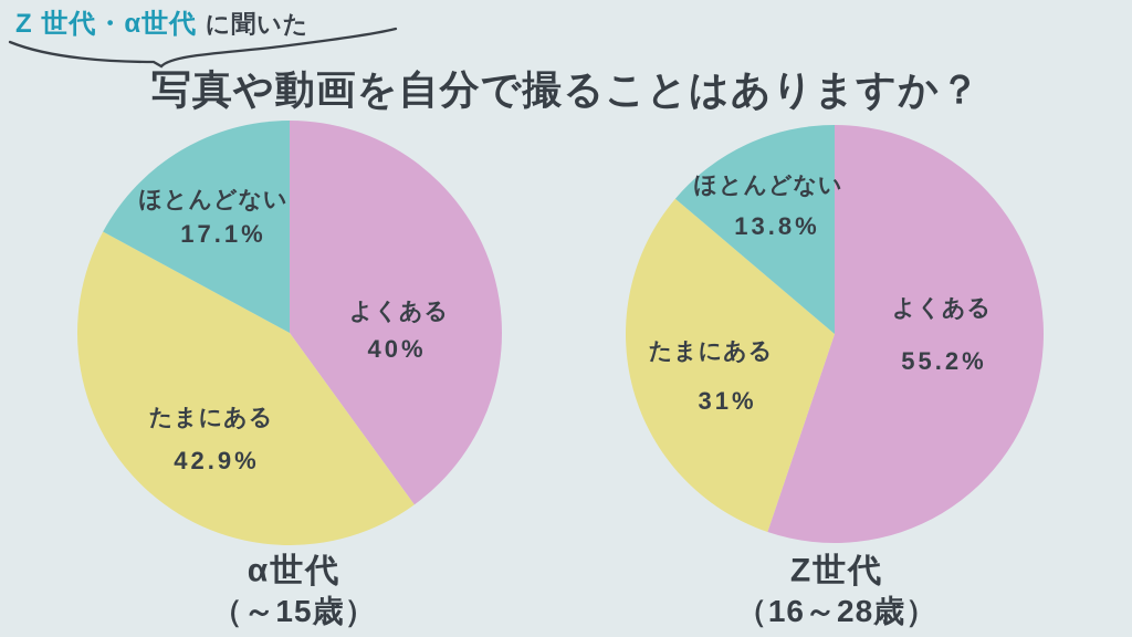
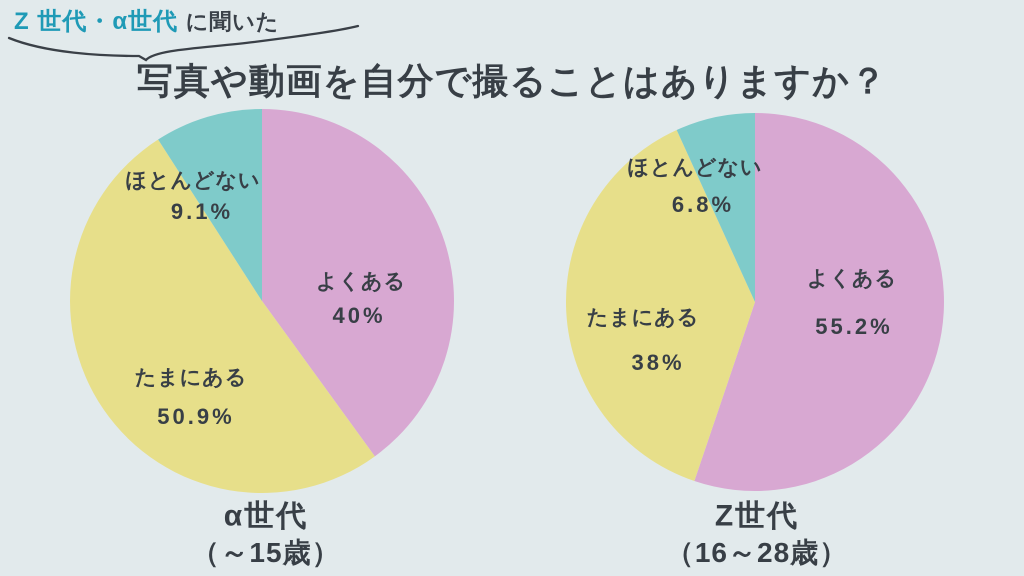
α世代/たまにある: 42.9% -> 50.9%
α世代/ほとんどない: 17.1% -> 9.1%
Z世代/たまにある: 31% -> 38%
Z世代/ほとんどない: 13.8% -> 6.8%
